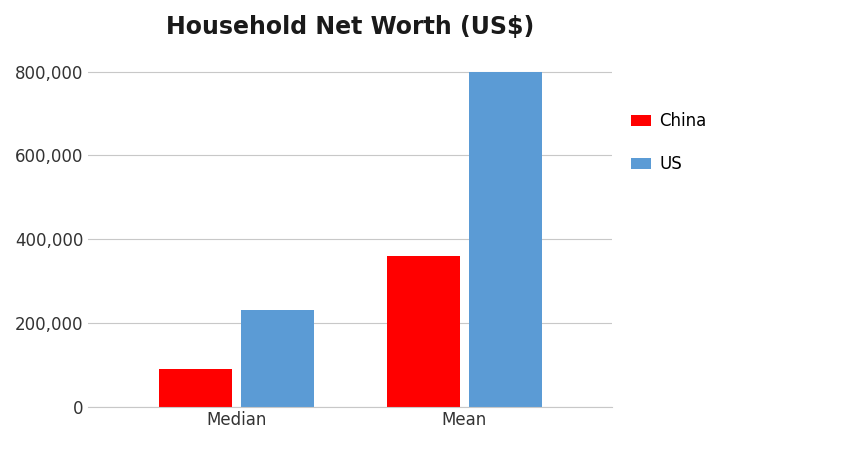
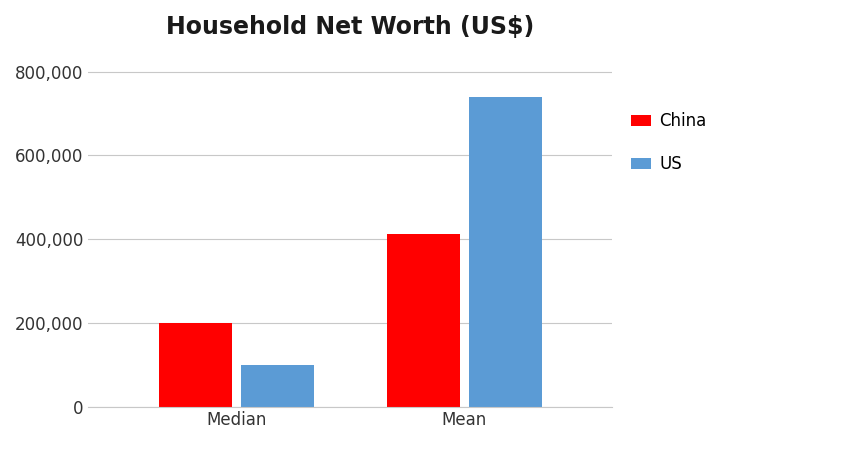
China/Median: 90,000 -> 200,000
US/Median: 230,000 -> 100,000
China/Mean: 360,000 -> 412,000
US/Mean: 800,000 -> 740,000
